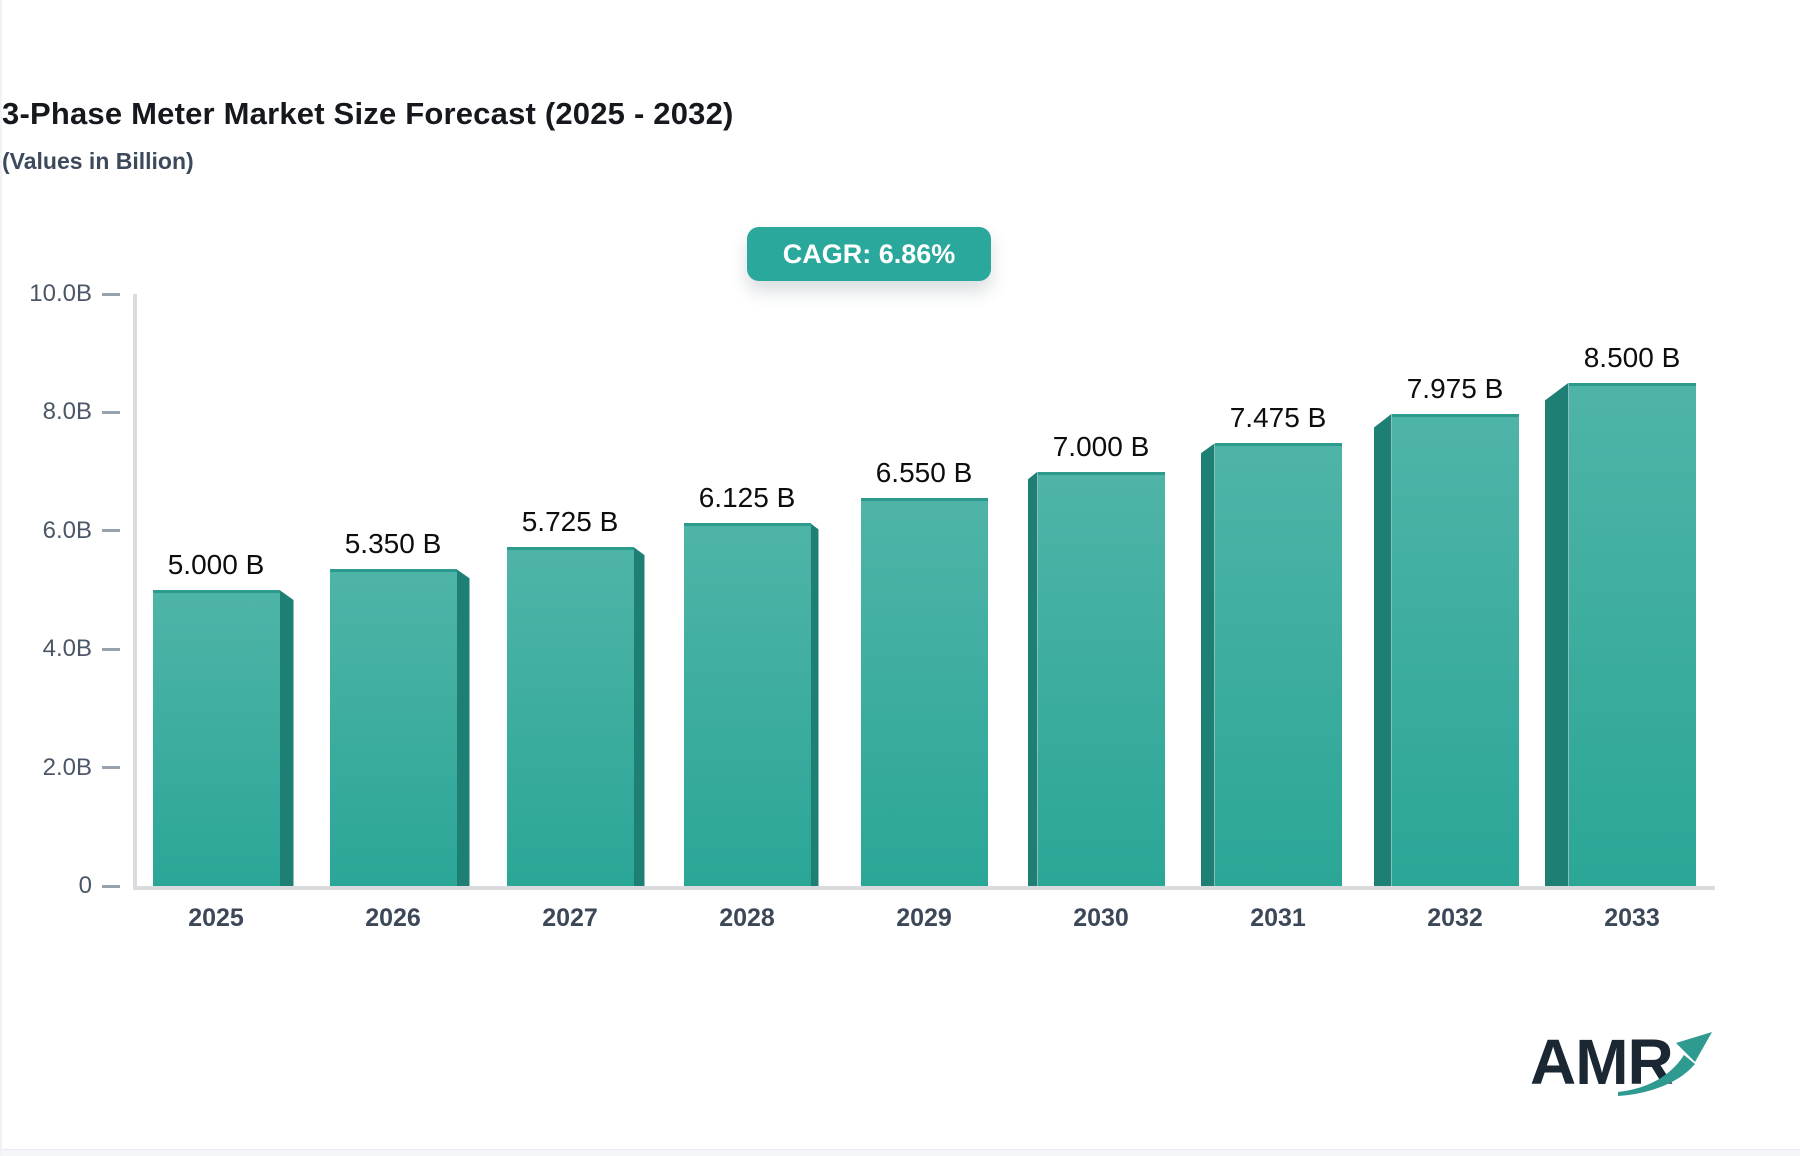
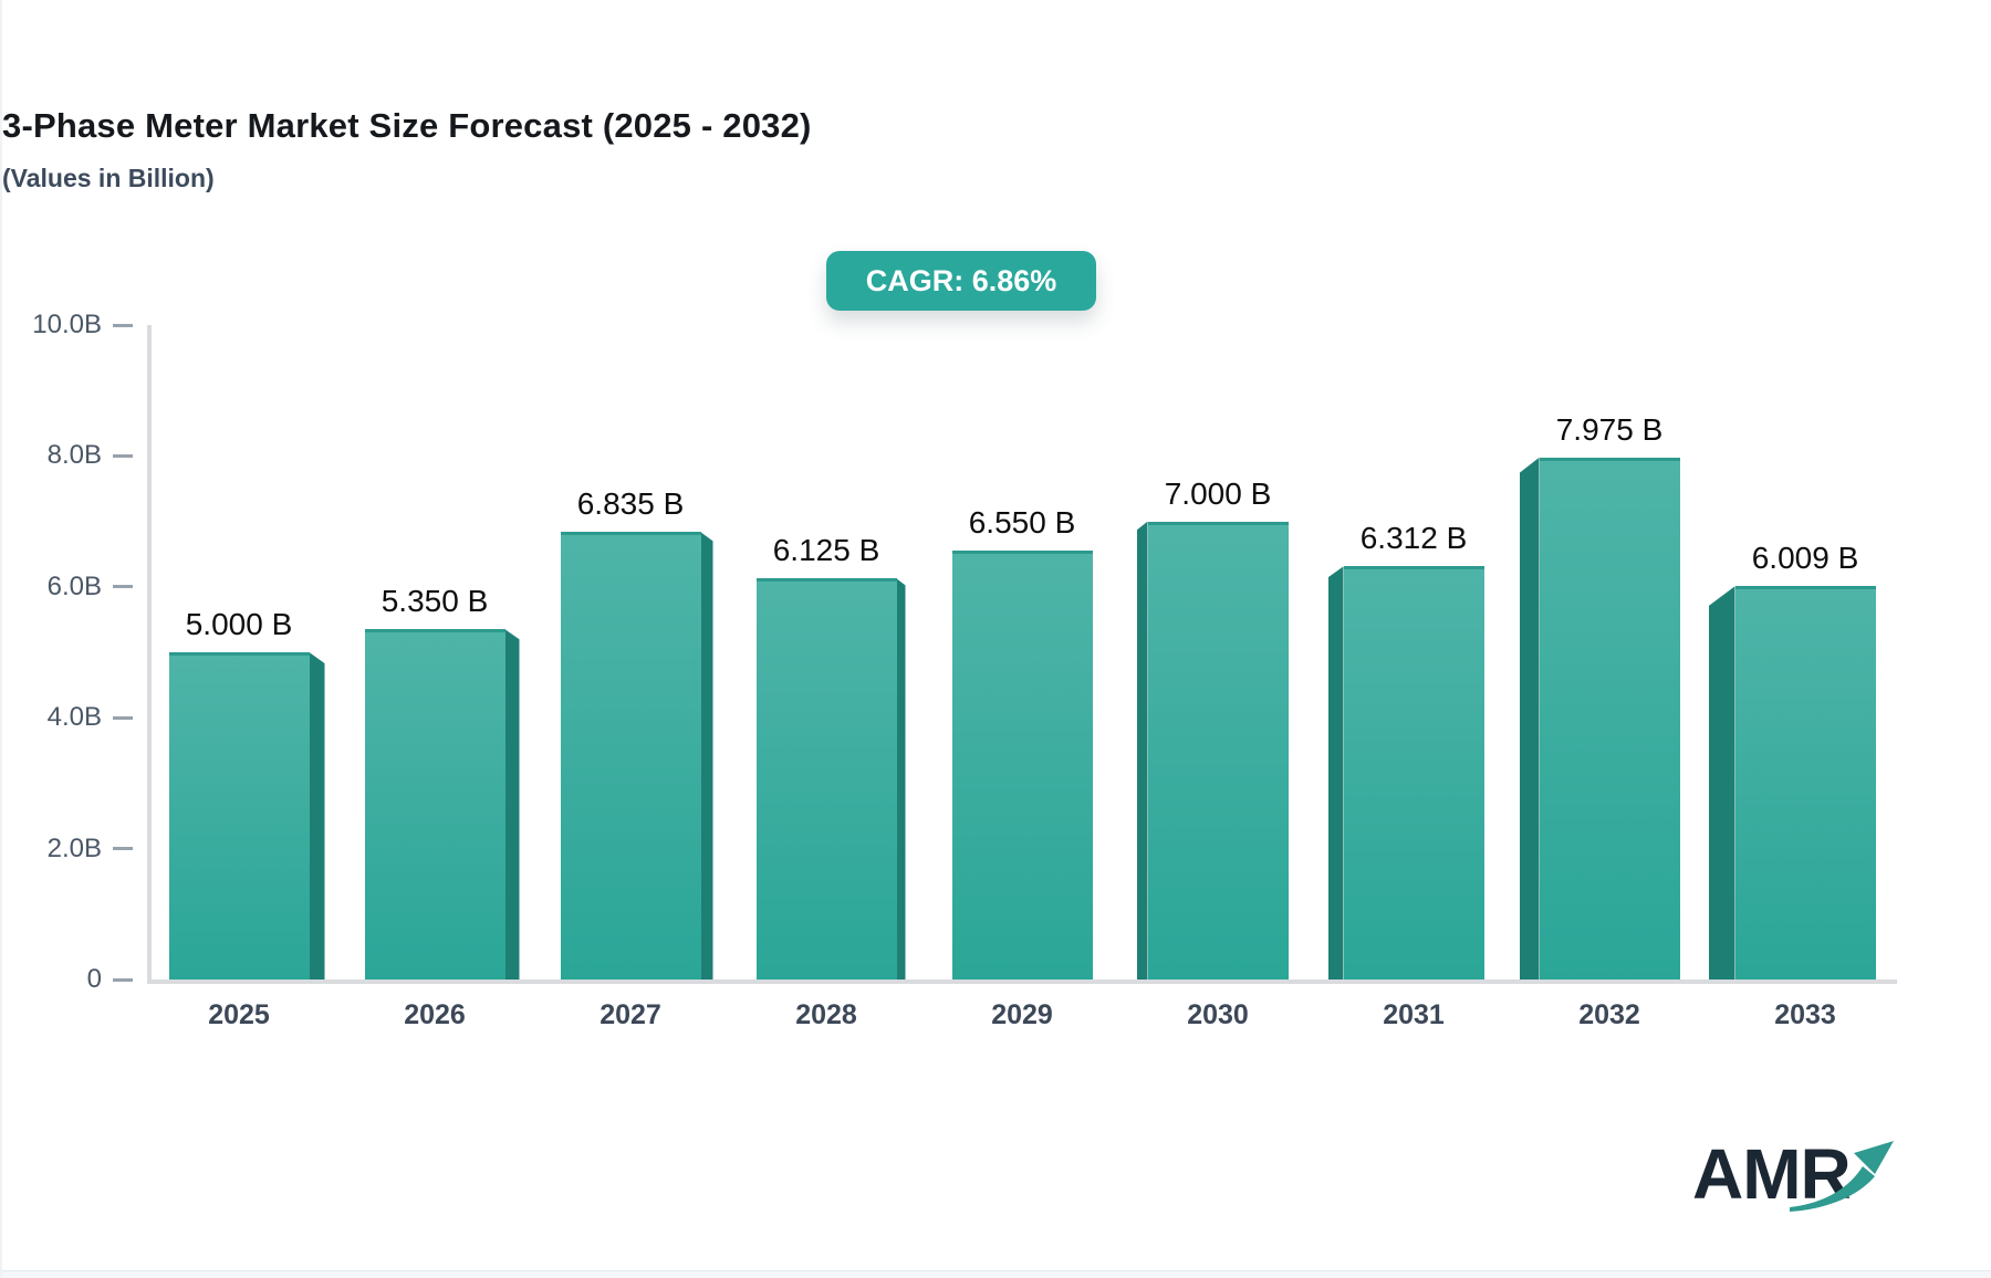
2027: 5.725 -> 6.835
2031: 7.475 -> 6.312
2033: 8.500 -> 6.009
